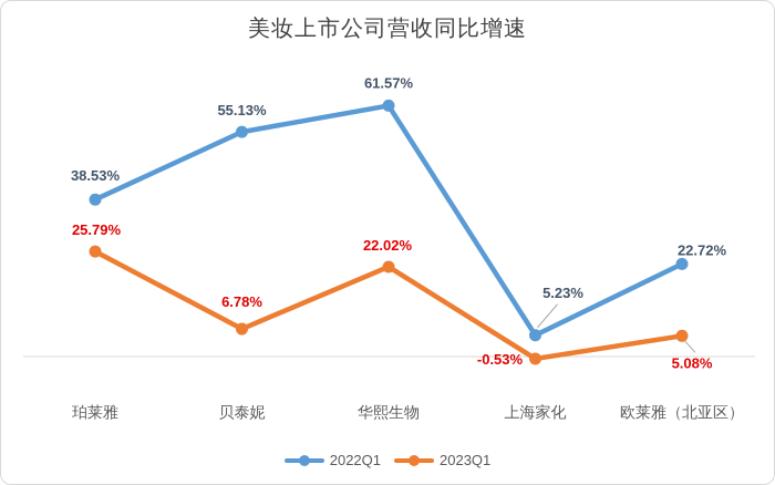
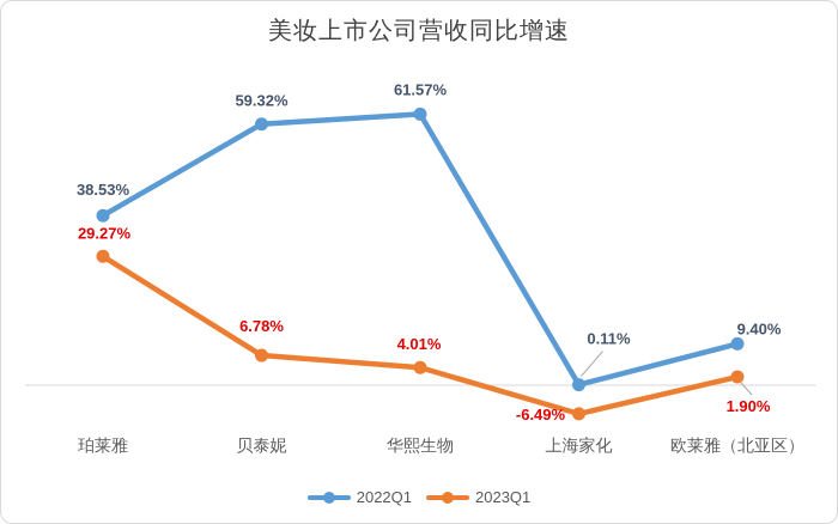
2023Q1/珀莱雅: 25.79% -> 29.27%
2022Q1/贝泰妮: 55.13% -> 59.32%
2023Q1/华熙生物: 22.02% -> 4.01%
2022Q1/上海家化: 5.23% -> 0.11%
2023Q1/上海家化: -0.53% -> -6.49%
2022Q1/欧莱雅（北亚区）: 22.72% -> 9.40%
2023Q1/欧莱雅（北亚区）: 5.08% -> 1.90%
